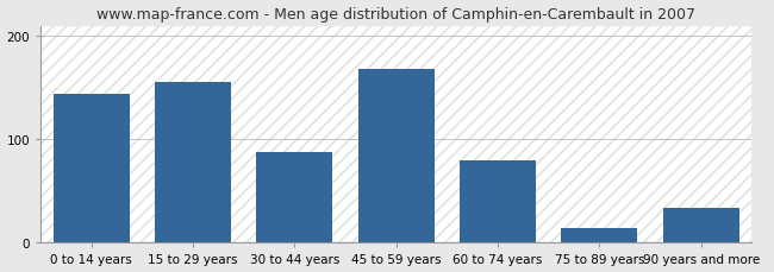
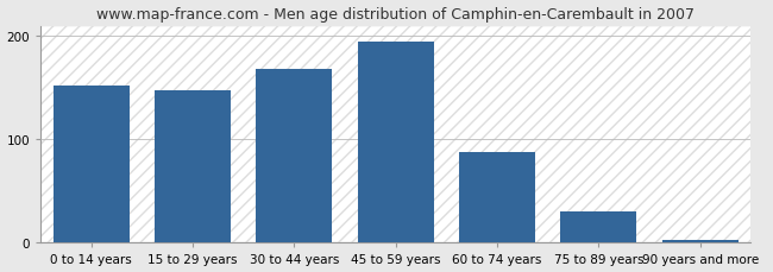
0 to 14 years: 144 -> 152
15 to 29 years: 156 -> 148
30 to 44 years: 88 -> 168
45 to 59 years: 168 -> 195
60 to 74 years: 80 -> 88
75 to 89 years: 14 -> 30
90 years and more: 34 -> 3
